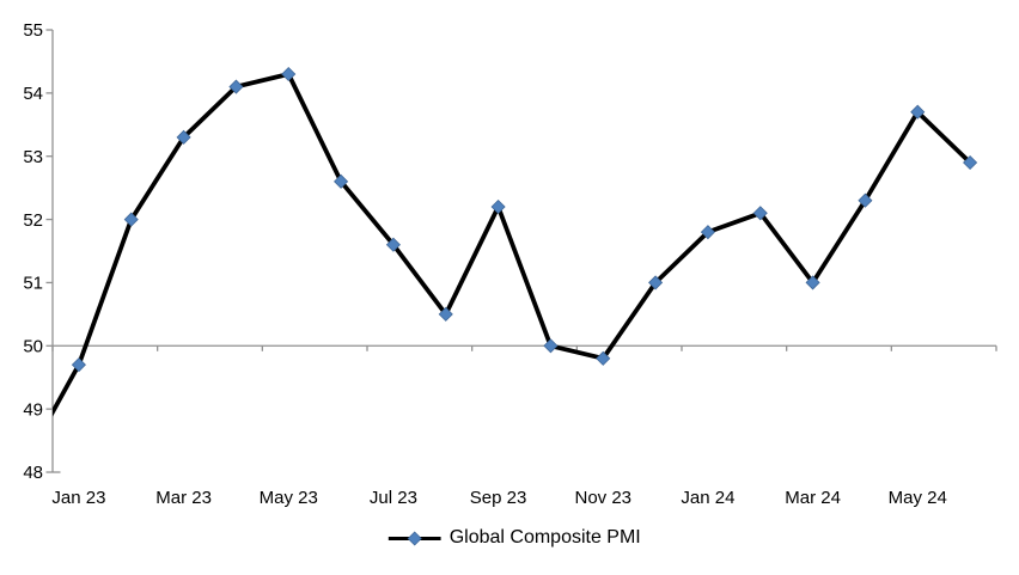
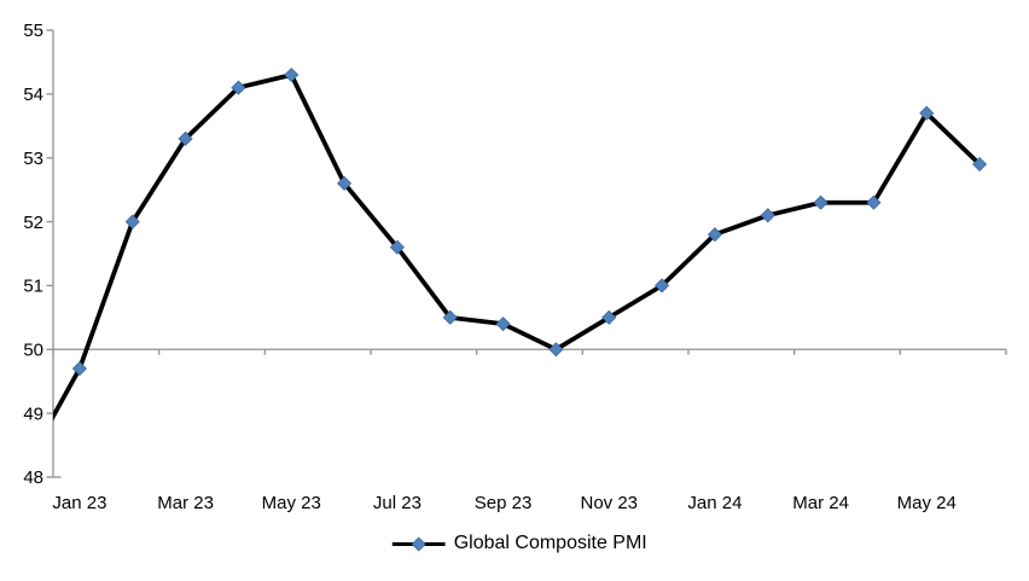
Sep 23: 52.2 -> 50.4
Nov 23: 49.8 -> 50.5
Mar 24: 51.0 -> 52.3
